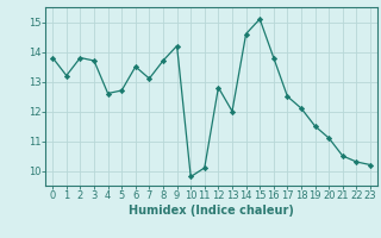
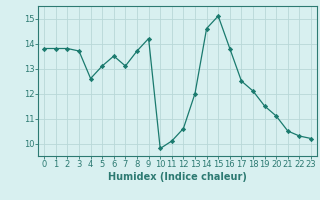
1: 13.2 -> 13.8
5: 12.7 -> 13.1
12: 12.8 -> 10.6
